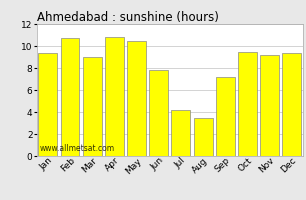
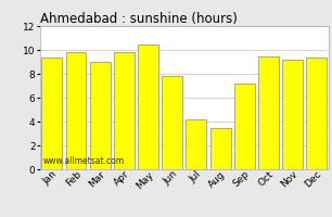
Feb: 10.7 -> 9.8
Apr: 10.8 -> 9.8
